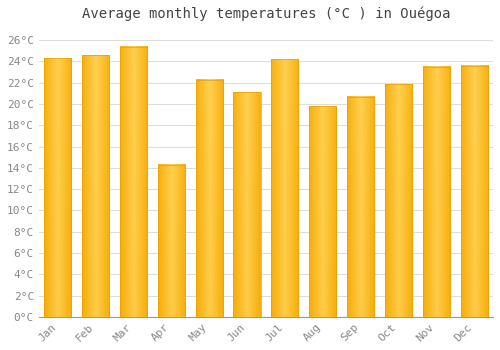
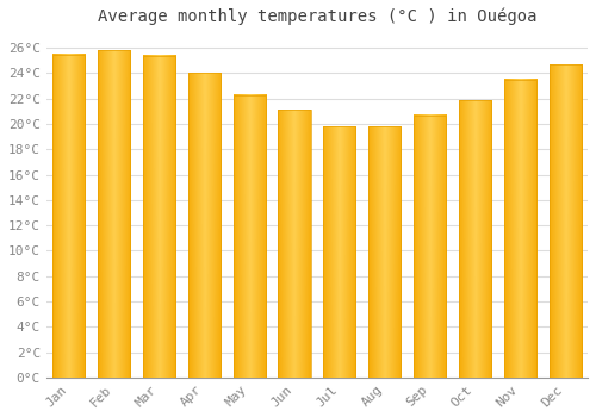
Jan: 24.3°C -> 25.5°C
Feb: 24.6°C -> 25.8°C
Apr: 14.3°C -> 24.0°C
Jul: 24.2°C -> 19.8°C
Dec: 23.6°C -> 24.7°C
